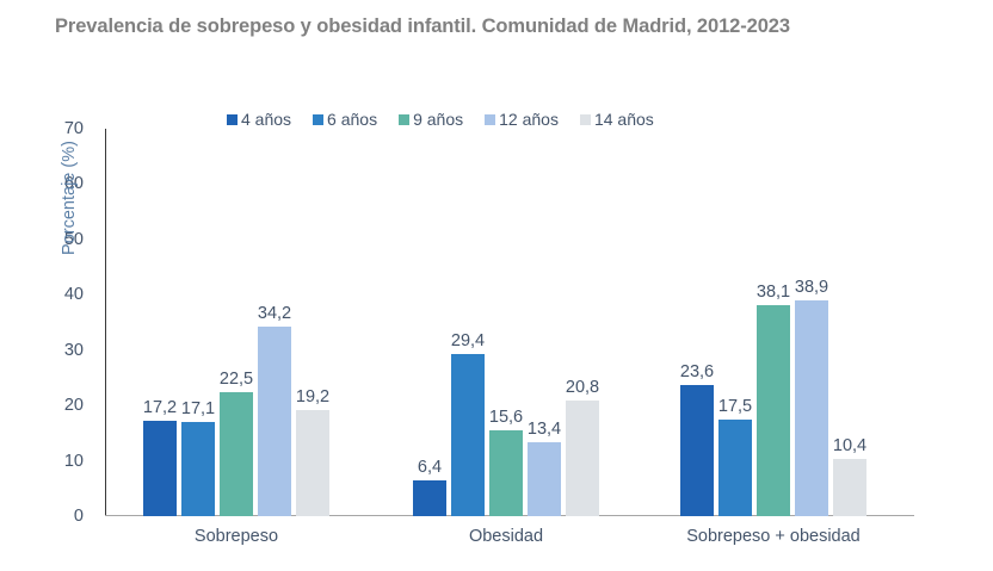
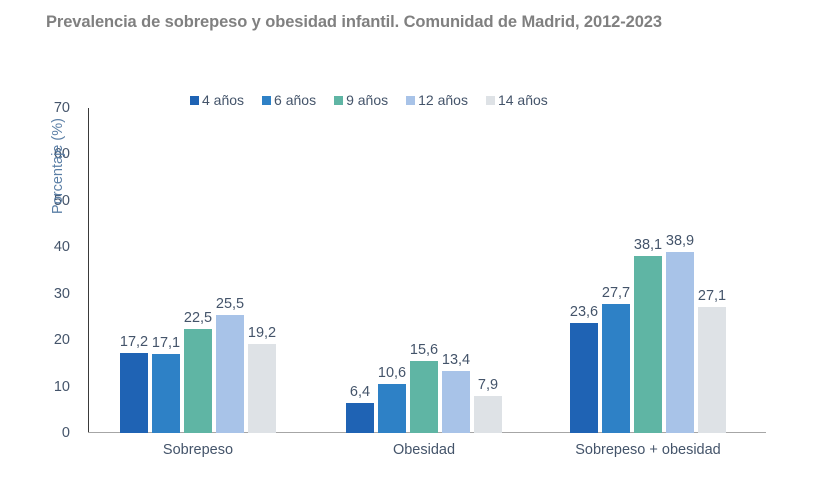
12 años/Sobrepeso: 34,2 -> 25,5
6 años/Obesidad: 29,4 -> 10,6
14 años/Obesidad: 20,8 -> 7,9
6 años/Sobrepeso + obesidad: 17,5 -> 27,7
14 años/Sobrepeso + obesidad: 10,4 -> 27,1
